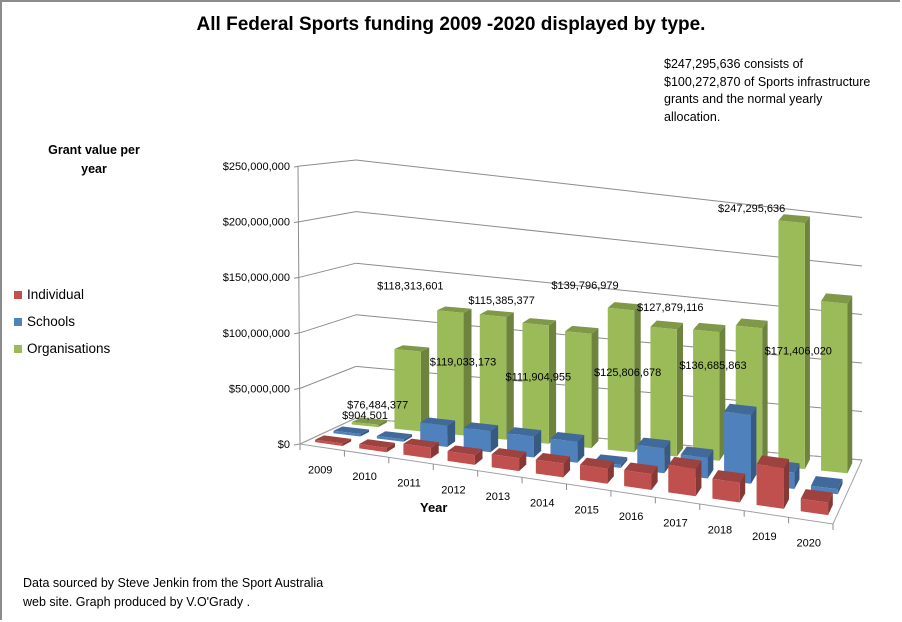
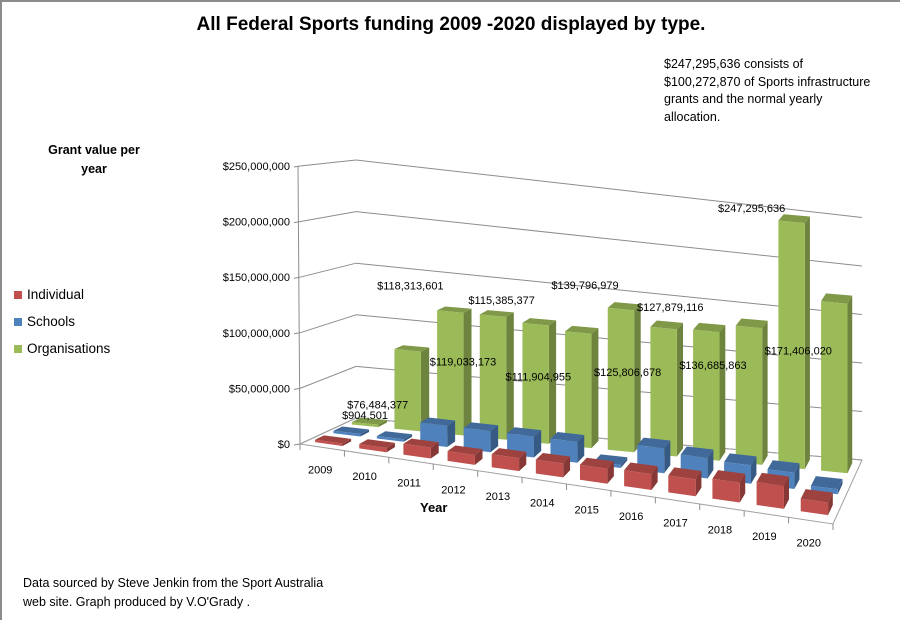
Individual/2017: $26000000 -> $16000000
Schools/2018: $67000000 -> $18000000
Individual/2019: $39000000 -> $22000000
